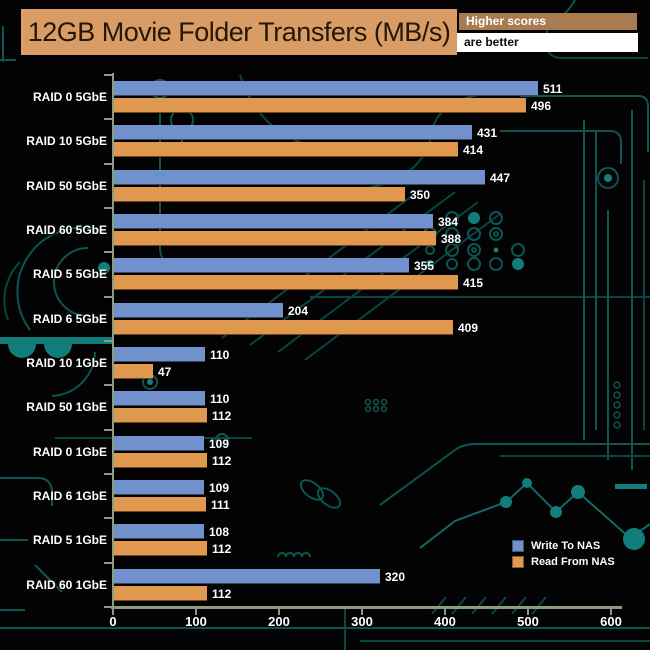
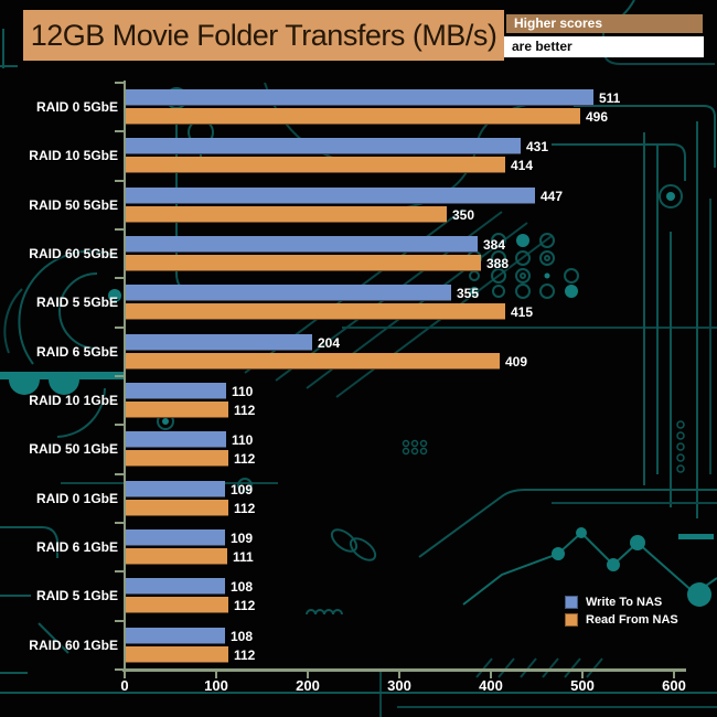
Read From NAS/RAID 10 1GbE: 47 -> 112
Write To NAS/RAID 60 1GbE: 320 -> 108
